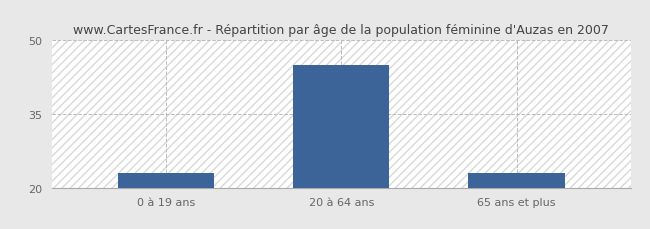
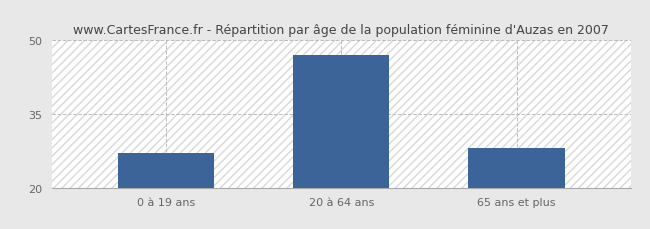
0 à 19 ans: 23 -> 27
20 à 64 ans: 45 -> 47
65 ans et plus: 23 -> 28
